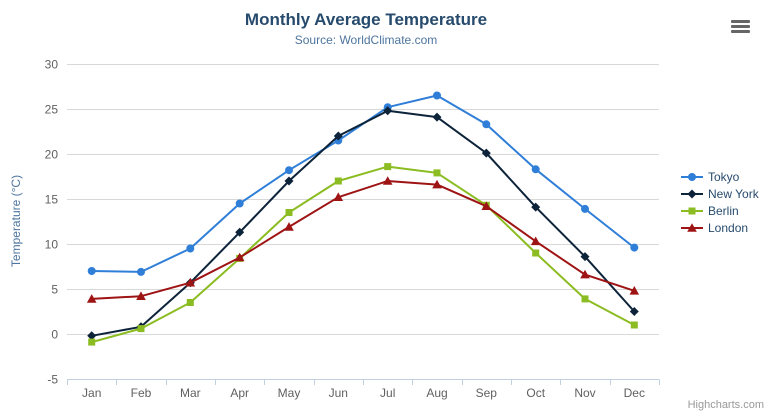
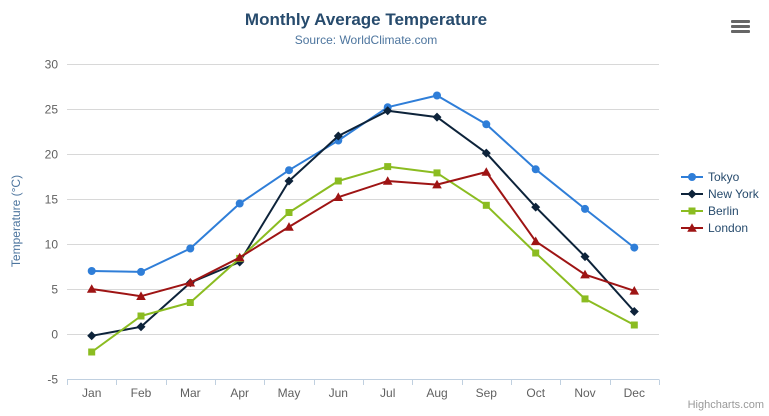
Berlin/Jan: -1 -> -2
London/Jan: 4 -> 5
Berlin/Feb: 1 -> 2
New York/Apr: 11 -> 8
London/Sep: 14 -> 18
